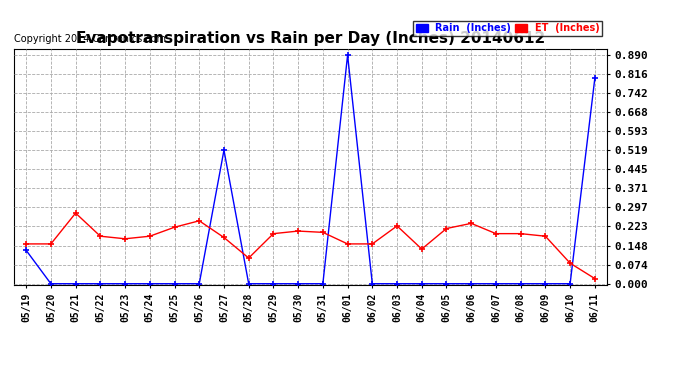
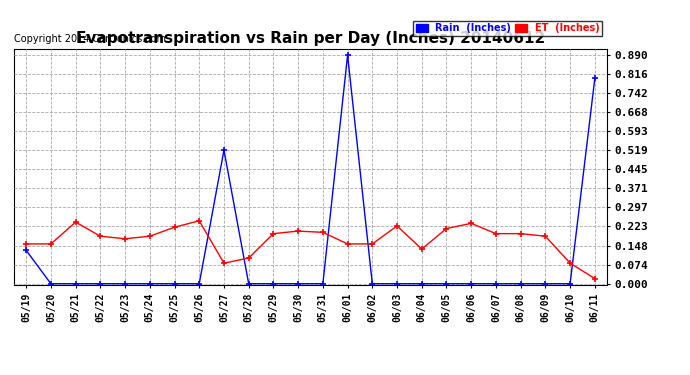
ET (Inches)/05/21: 0.275 -> 0.240
ET (Inches)/05/27: 0.180 -> 0.080
